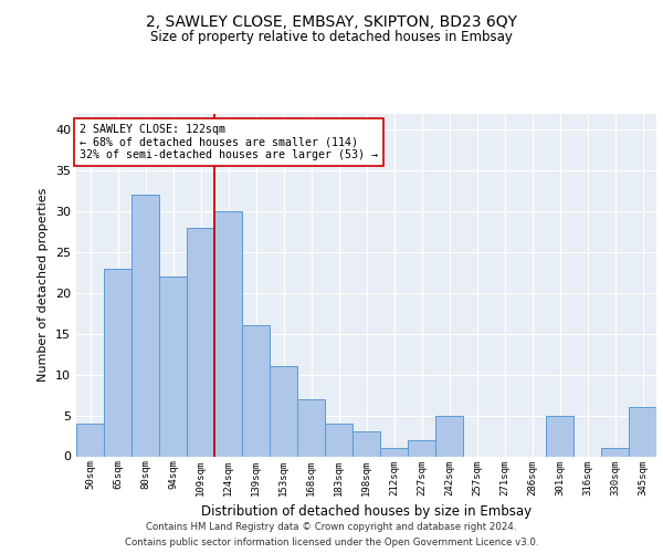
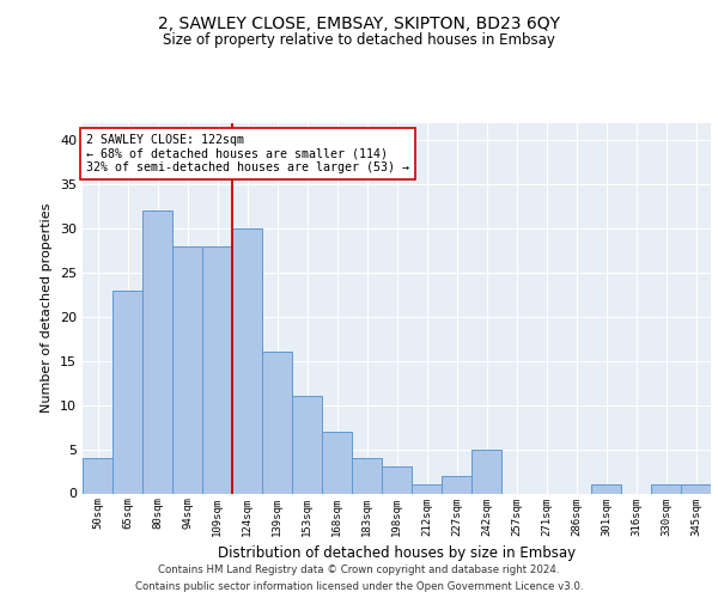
94sqm: 22 -> 28
301sqm: 5 -> 1
345sqm: 6 -> 1
